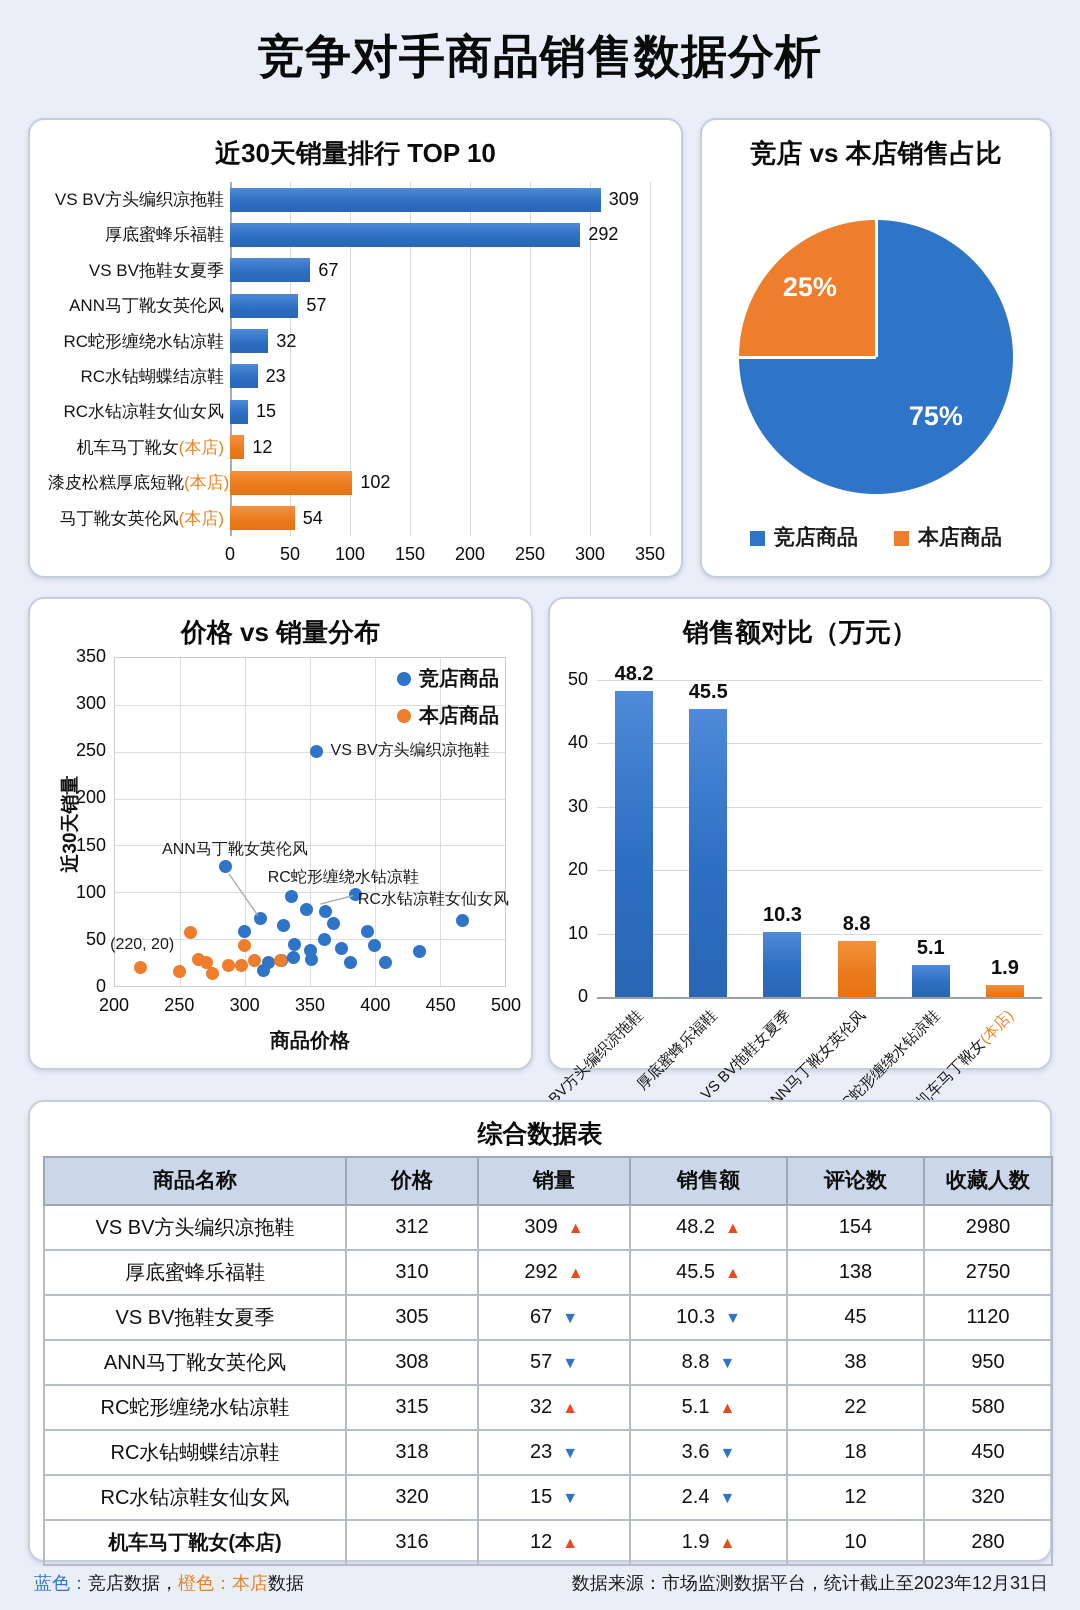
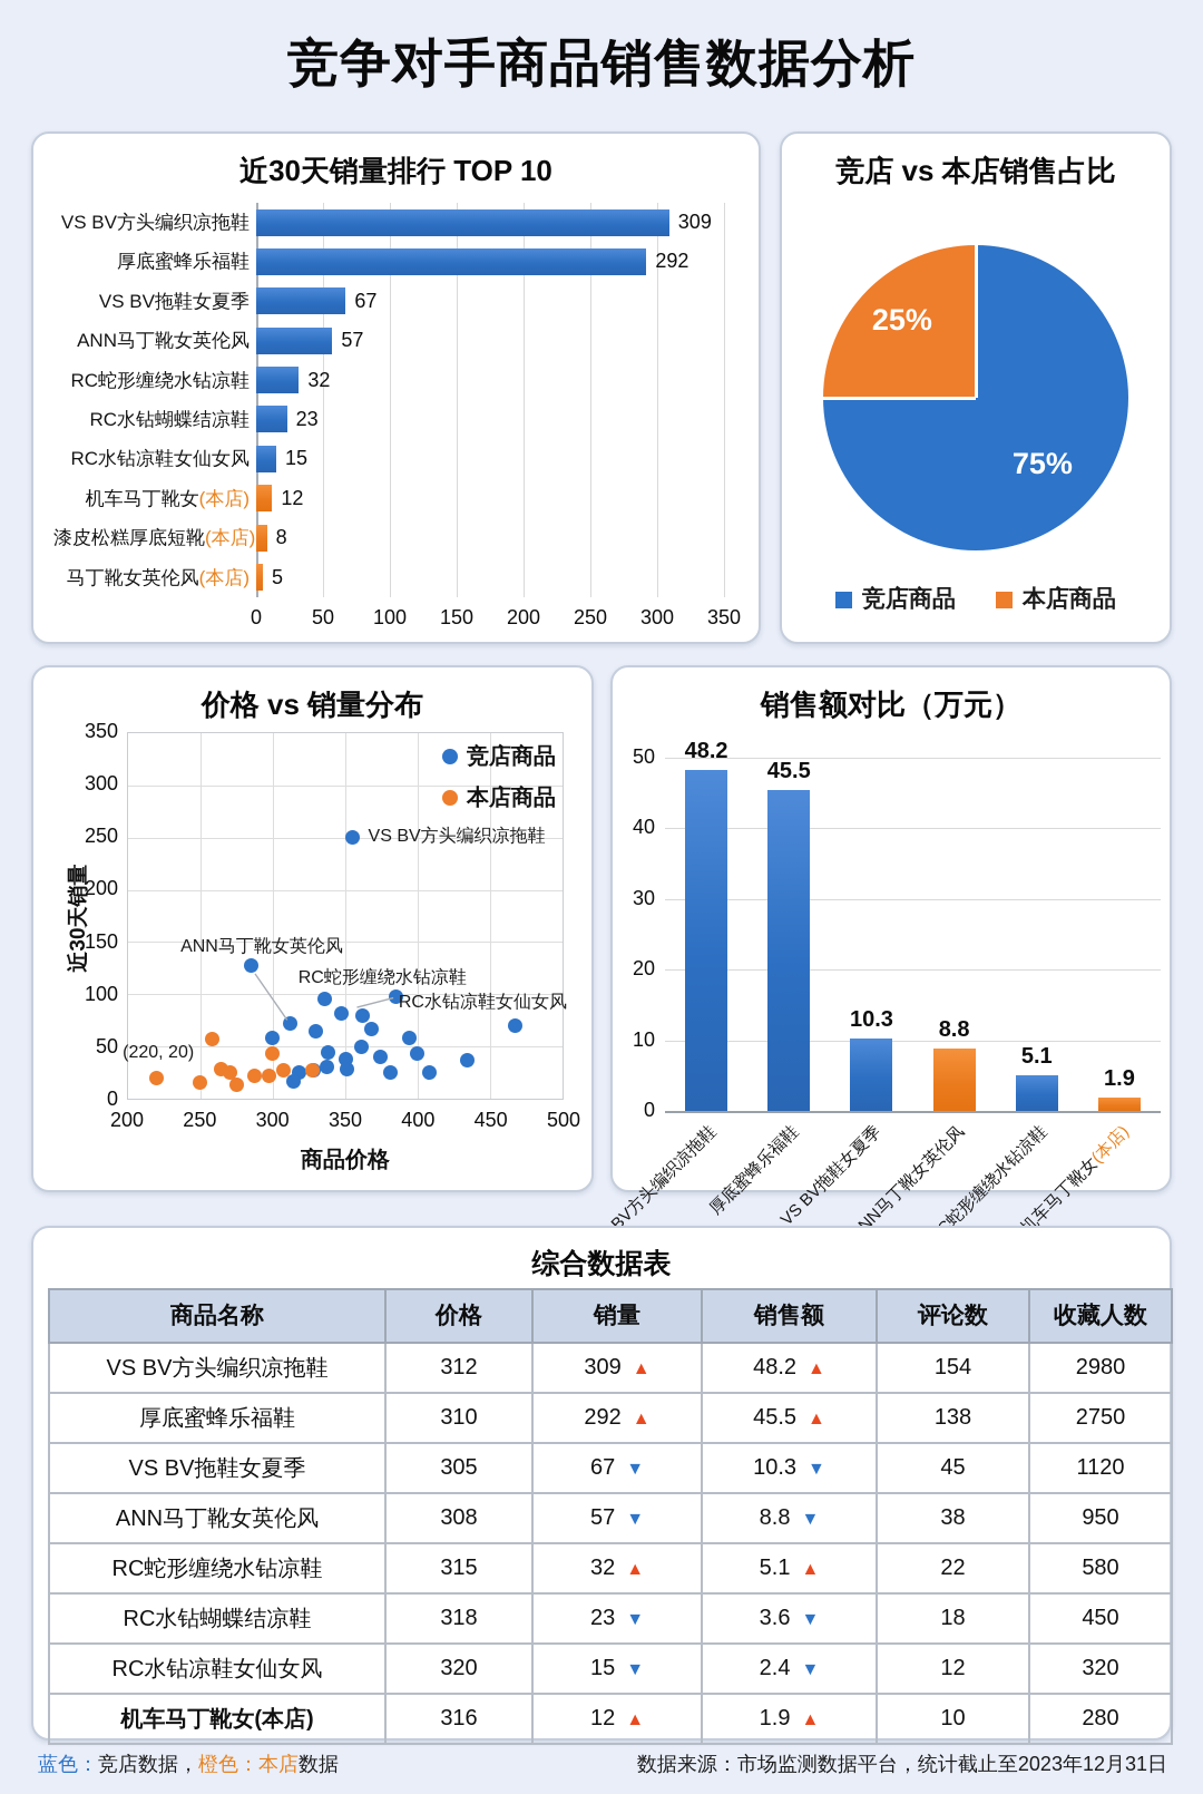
近30天销量排行 TOP 10/漆皮松糕厚底短靴(本店): 102 -> 8
近30天销量排行 TOP 10/马丁靴女英伦风(本店): 54 -> 5
